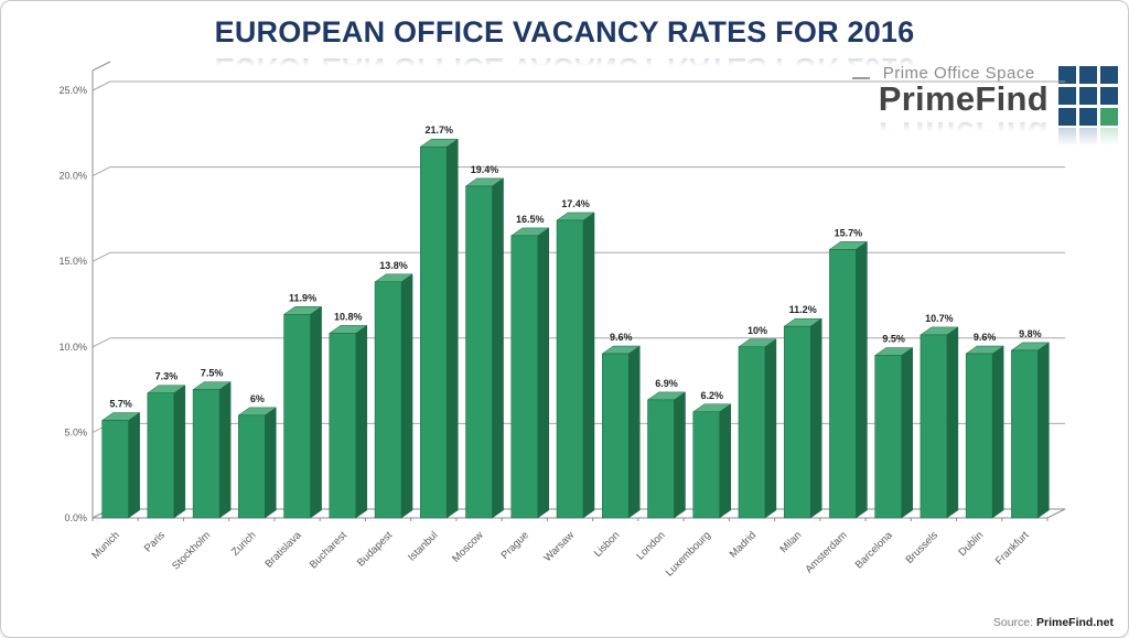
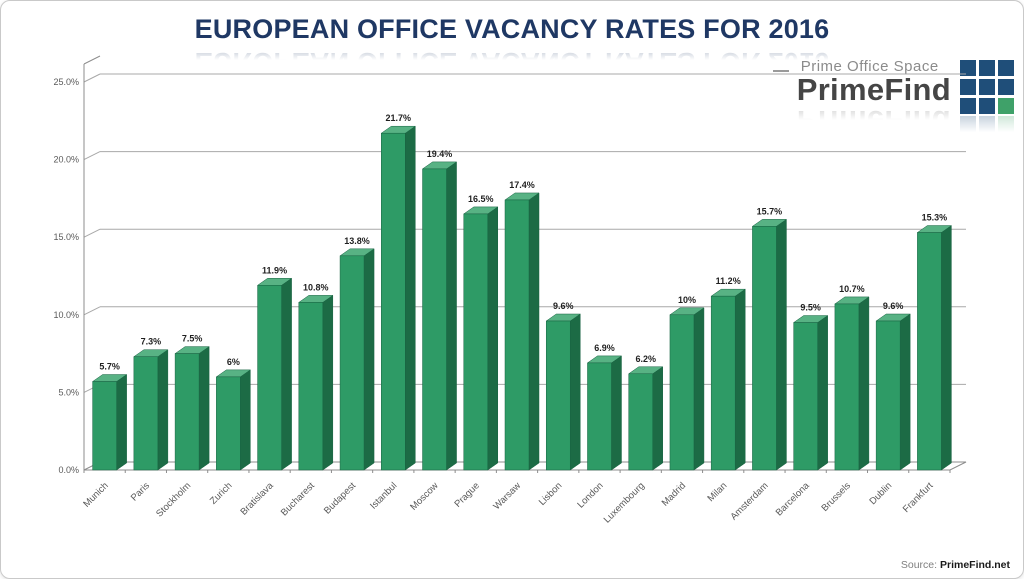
Frankfurt: 9.8% -> 15.3%
